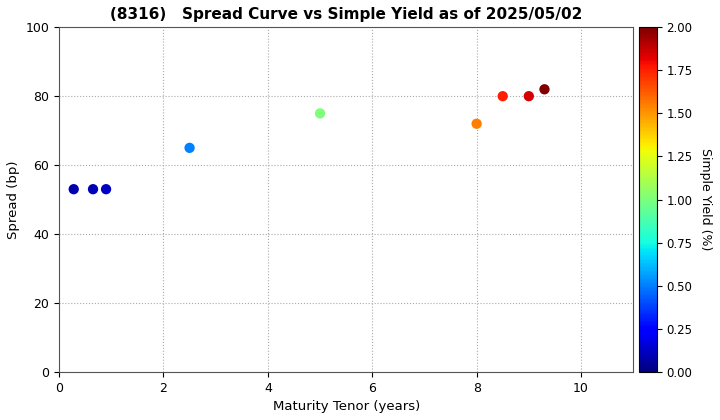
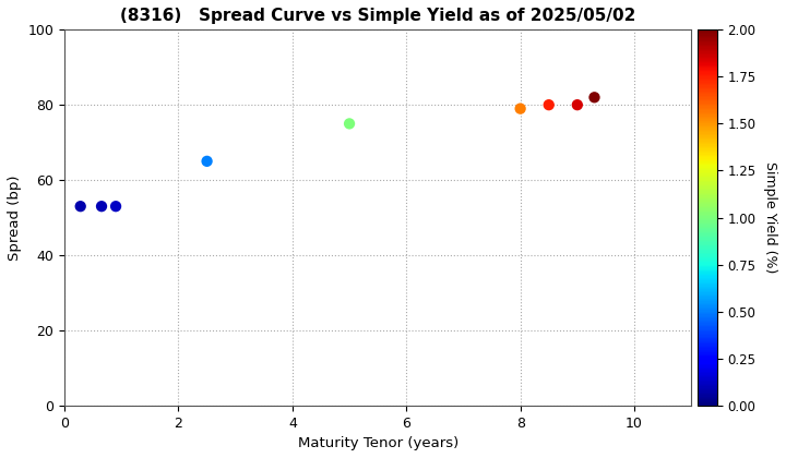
8: 72 -> 79
